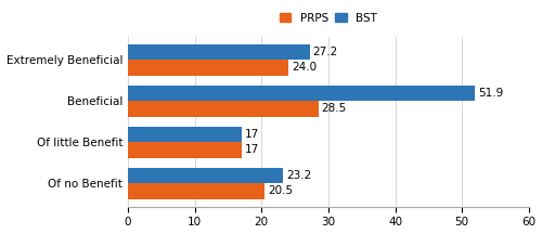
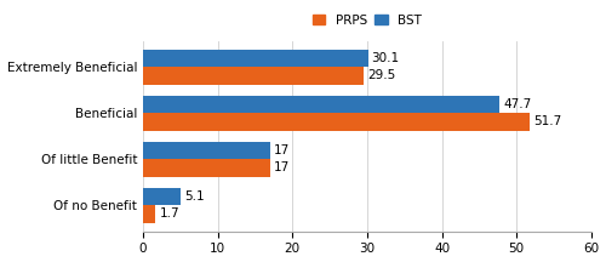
BST/Extremely Beneficial: 27.2 -> 30.1
PRPS/Extremely Beneficial: 24.0 -> 29.5
BST/Beneficial: 51.9 -> 47.7
PRPS/Beneficial: 28.5 -> 51.7
BST/Of no Benefit: 23.2 -> 5.1
PRPS/Of no Benefit: 20.5 -> 1.7
